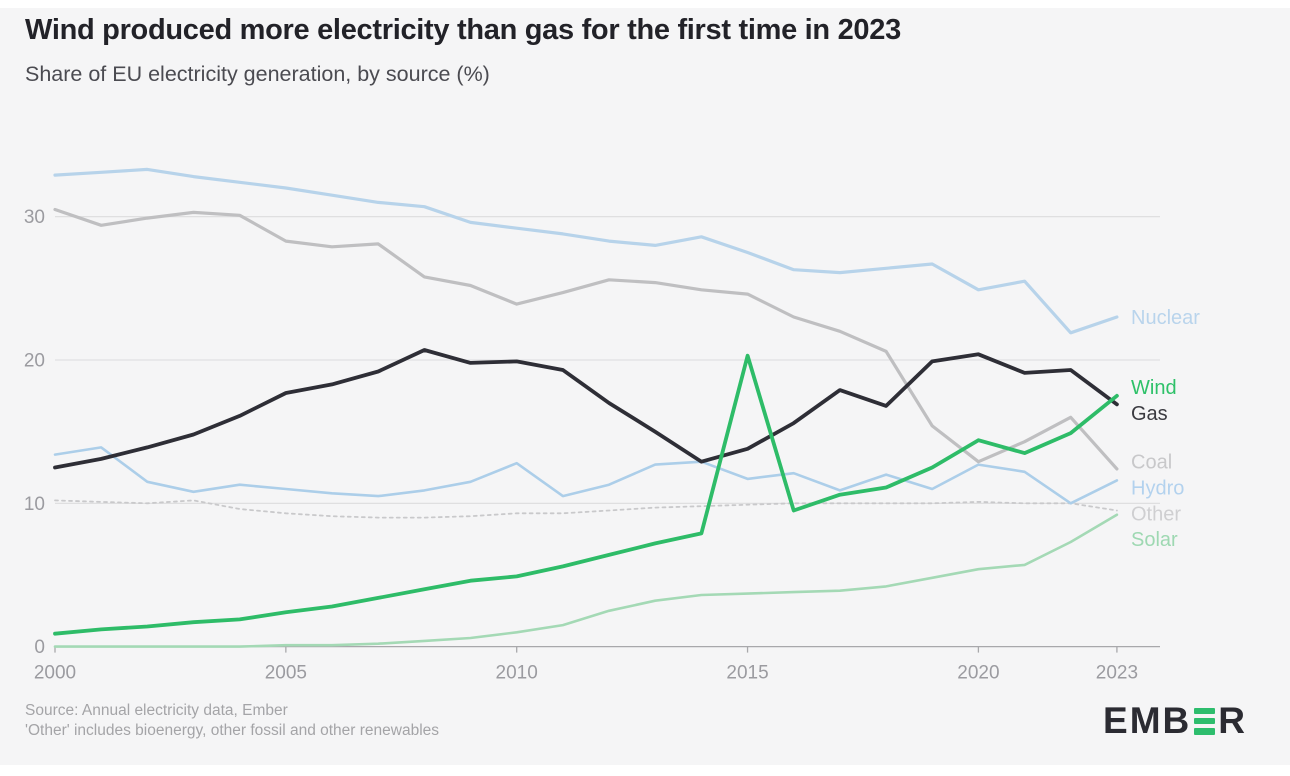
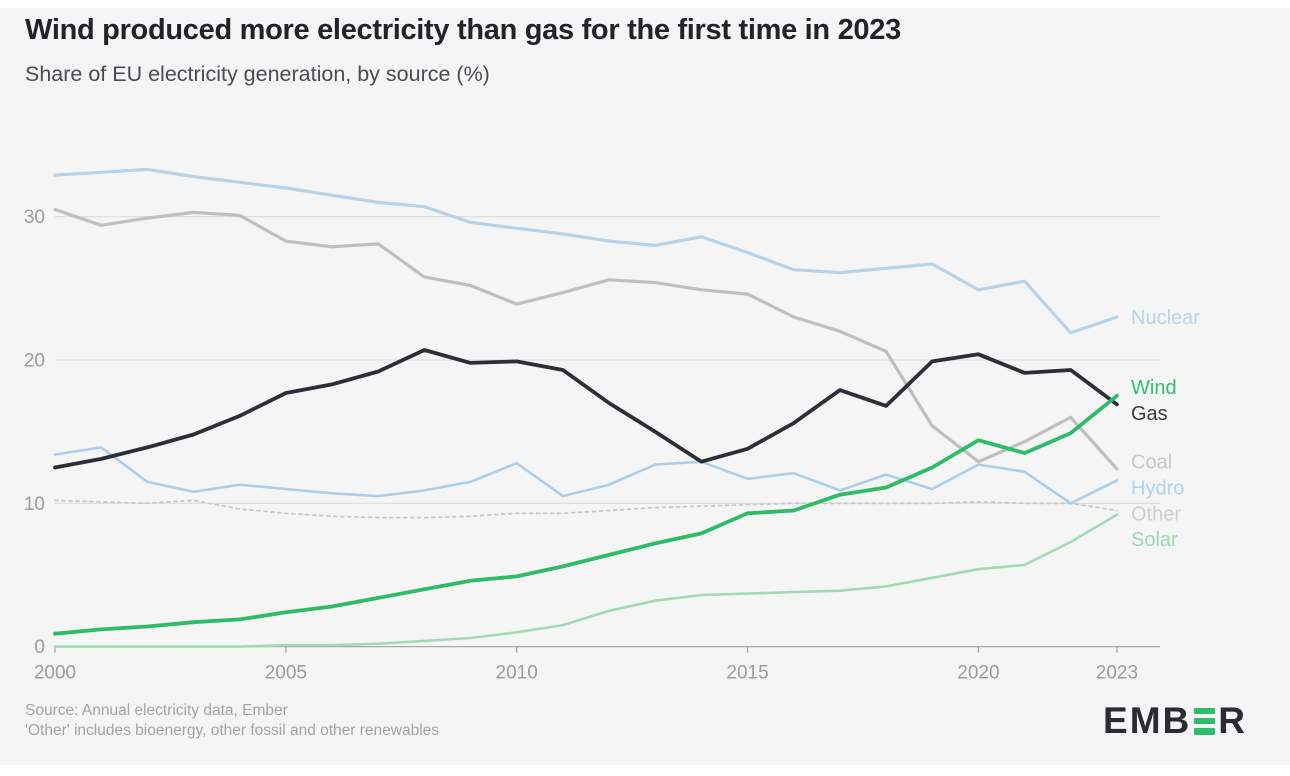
Wind/2015: 20.3 -> 9.3
